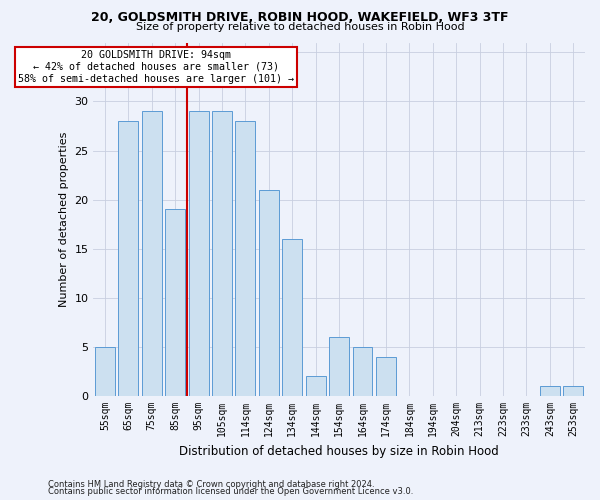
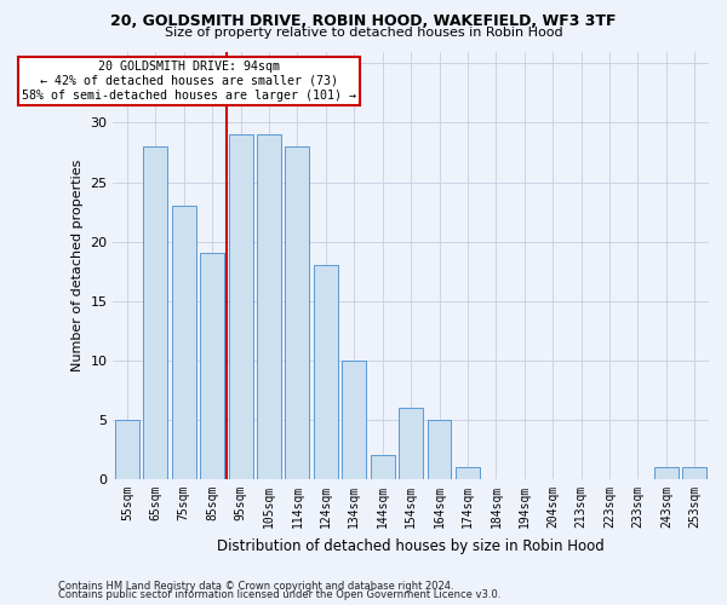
75sqm: 29 -> 23
124sqm: 21 -> 18
134sqm: 16 -> 10
174sqm: 4 -> 1
